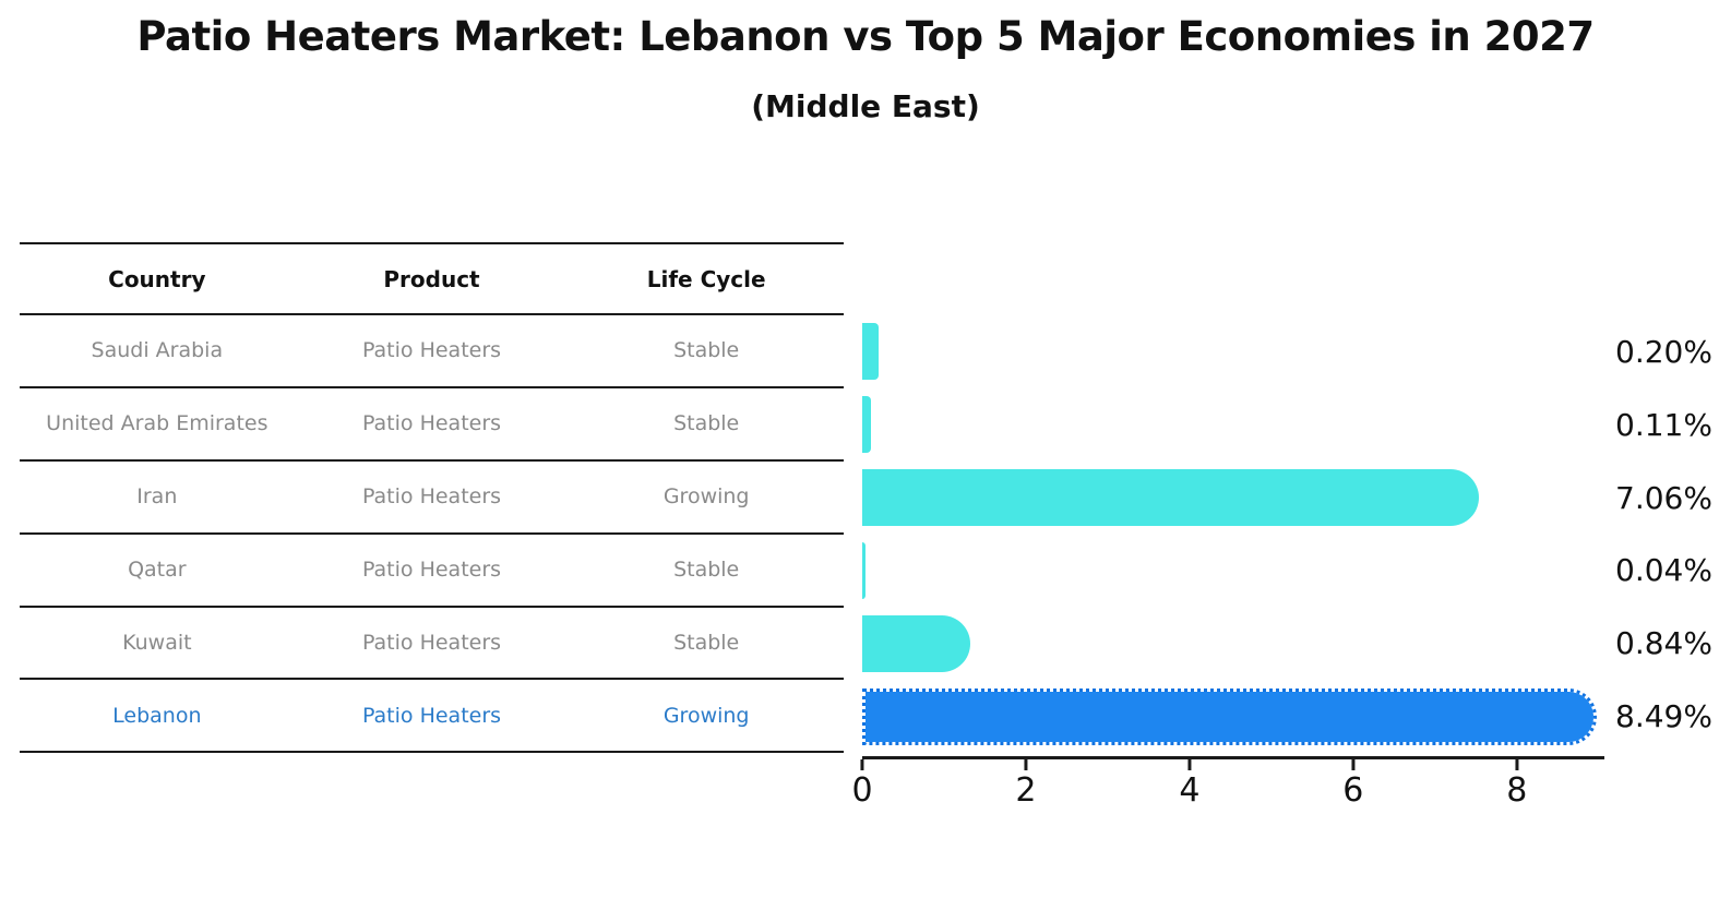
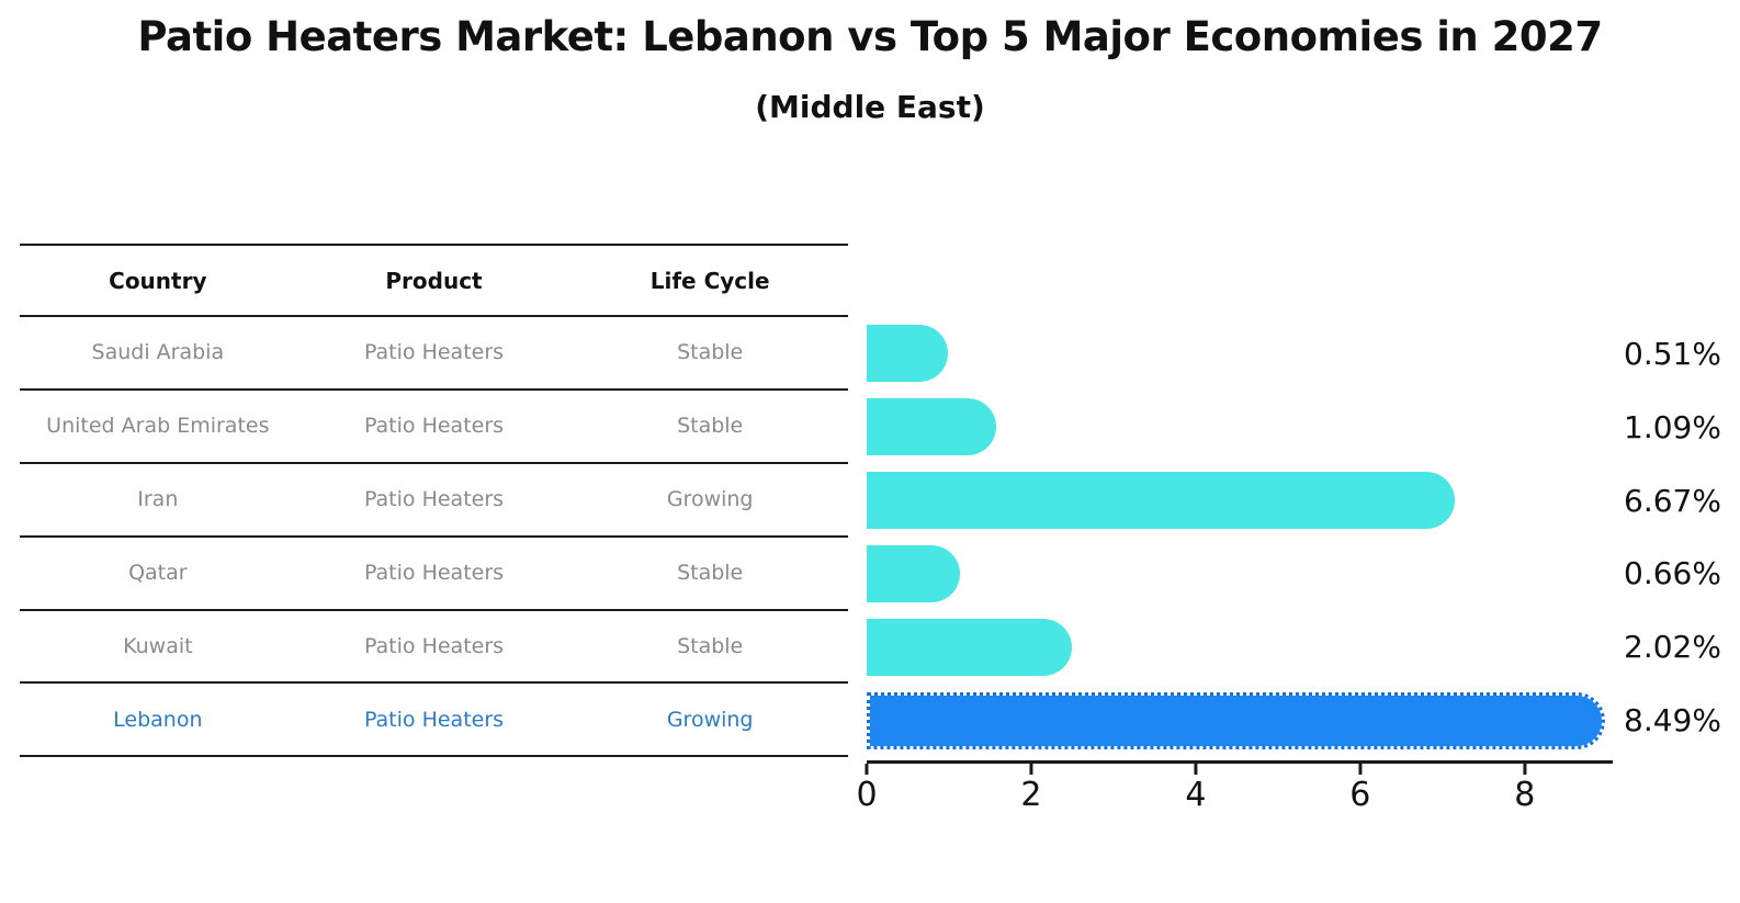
Saudi Arabia: 0.20% -> 0.51%
United Arab Emirates: 0.11% -> 1.09%
Iran: 7.06% -> 6.67%
Qatar: 0.04% -> 0.66%
Kuwait: 0.84% -> 2.02%
